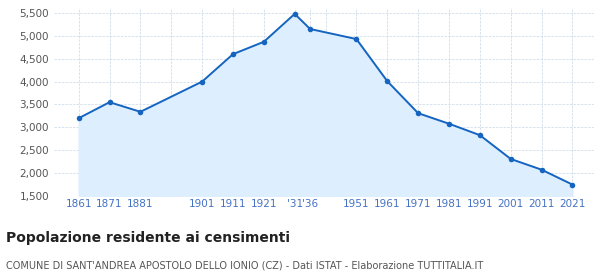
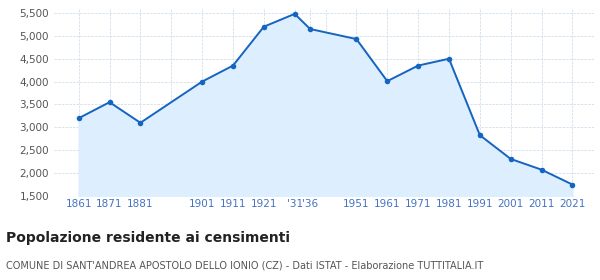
1881: 3,340 -> 3,100
1911: 4,600 -> 4,350
1921: 4,870 -> 5,200
1971: 3,310 -> 4,350
1981: 3,080 -> 4,500
